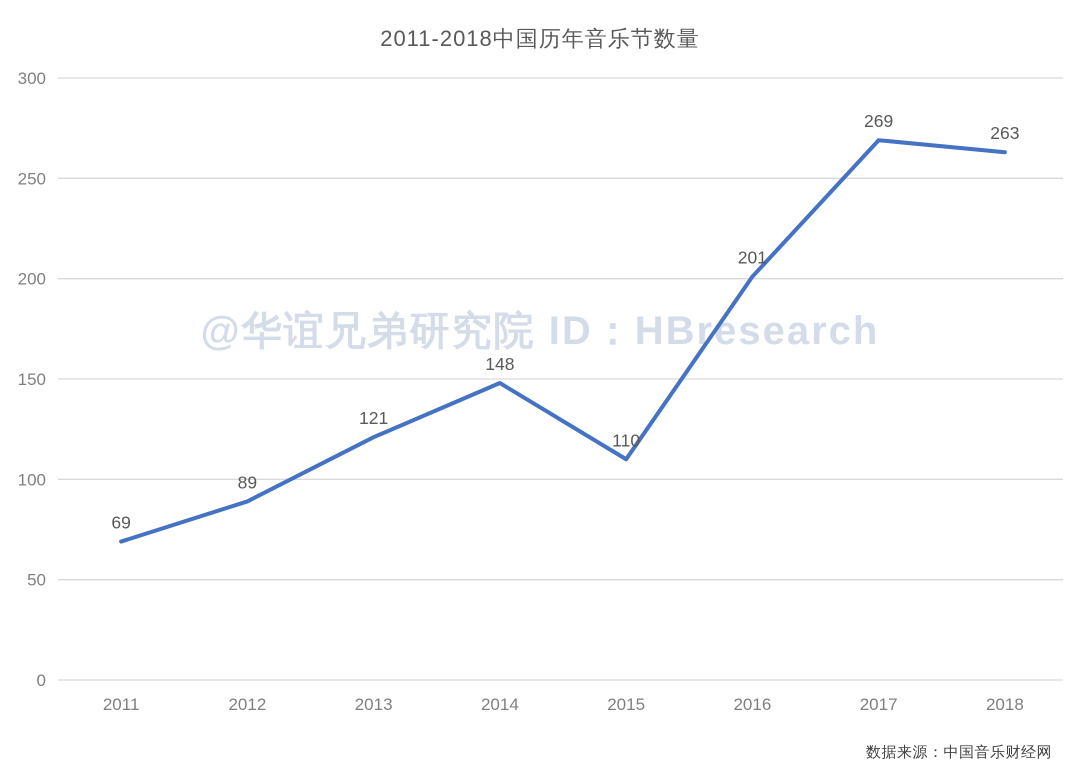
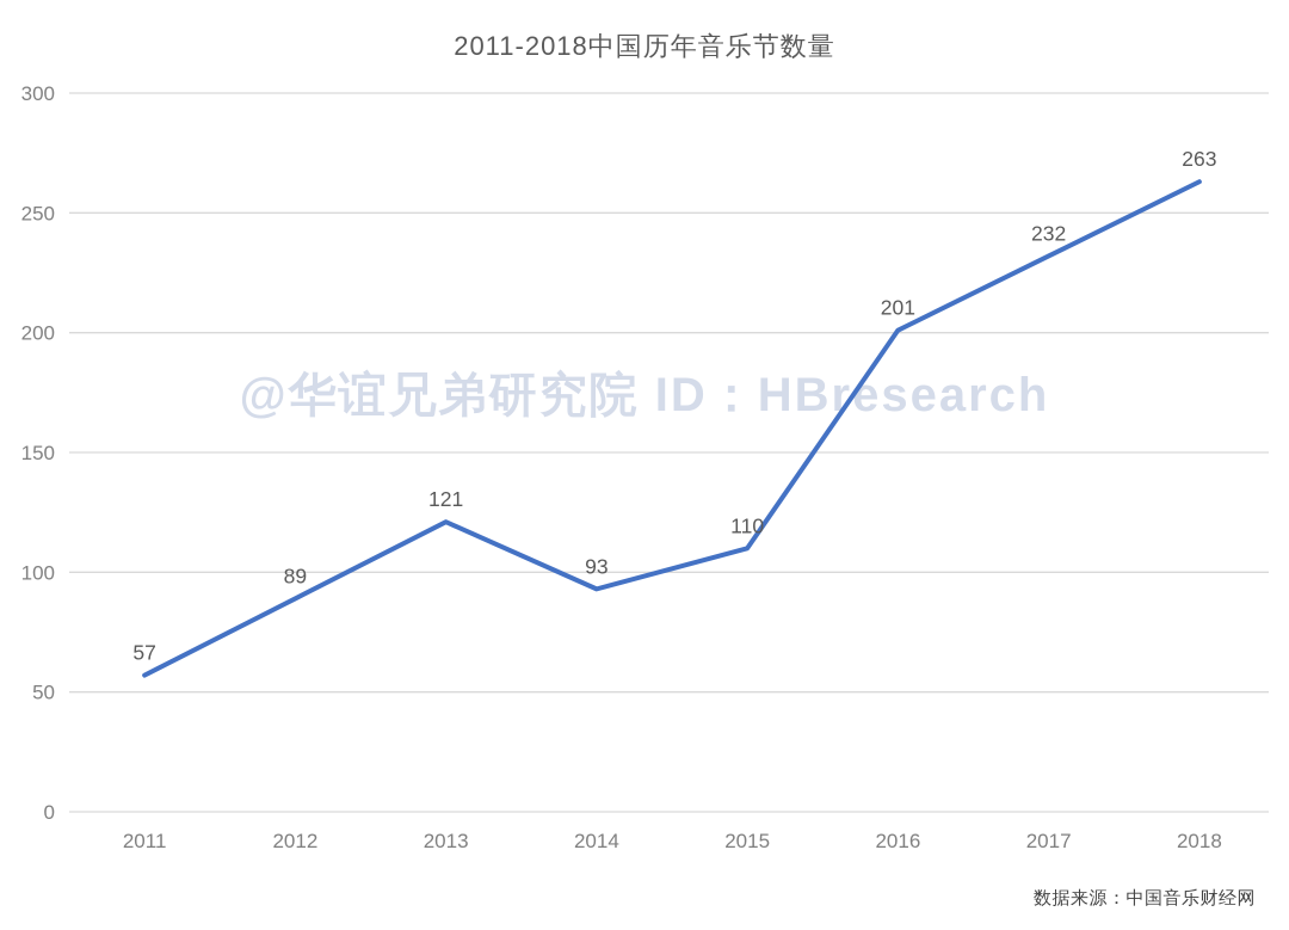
2011: 69 -> 57
2014: 148 -> 93
2017: 269 -> 232
